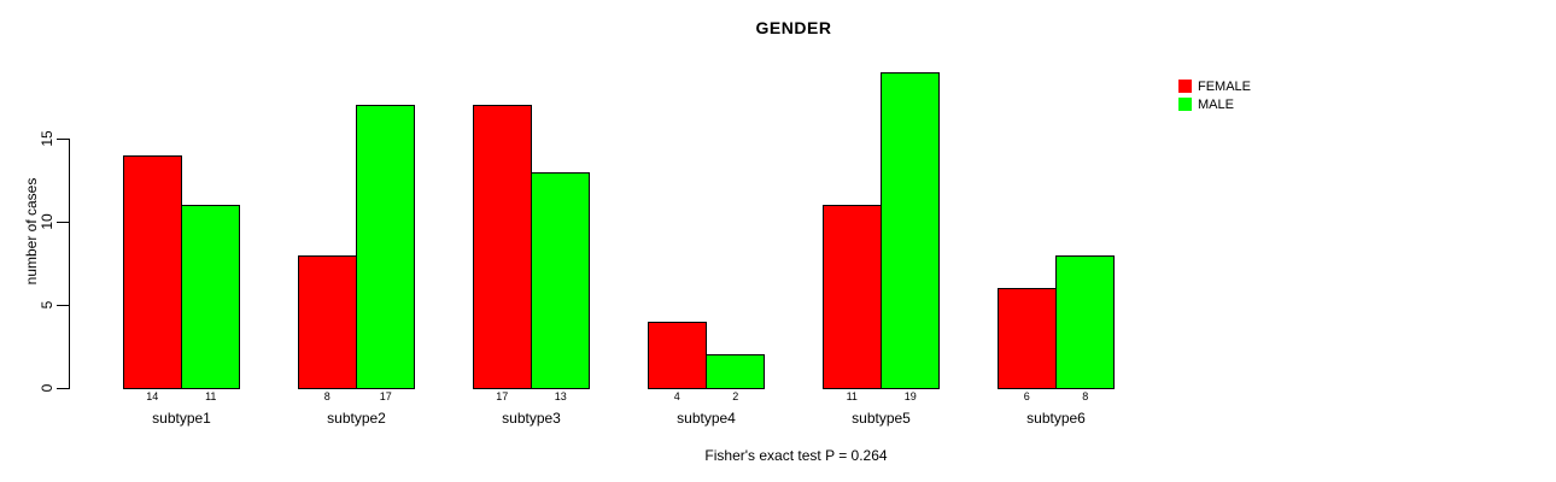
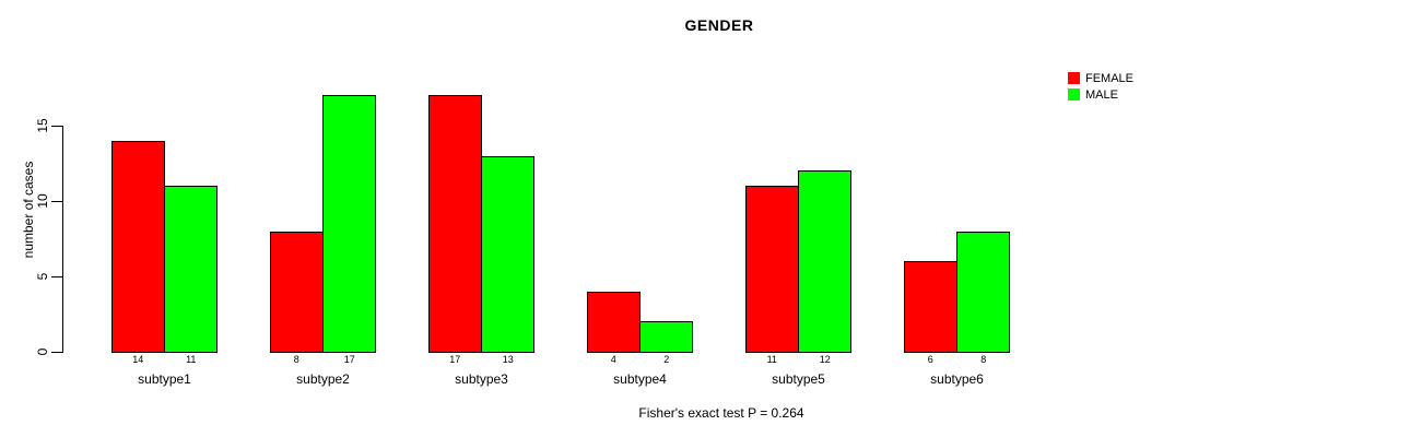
MALE/subtype5: 19 -> 12
